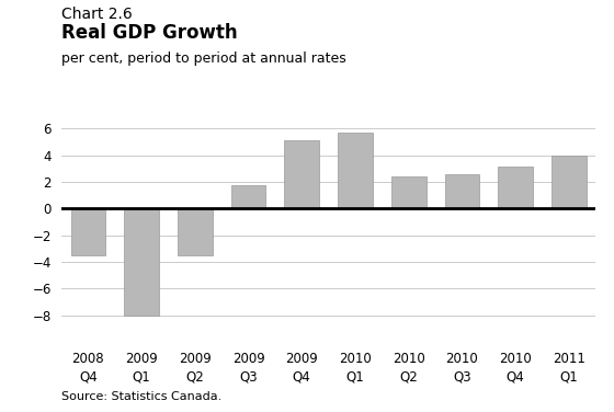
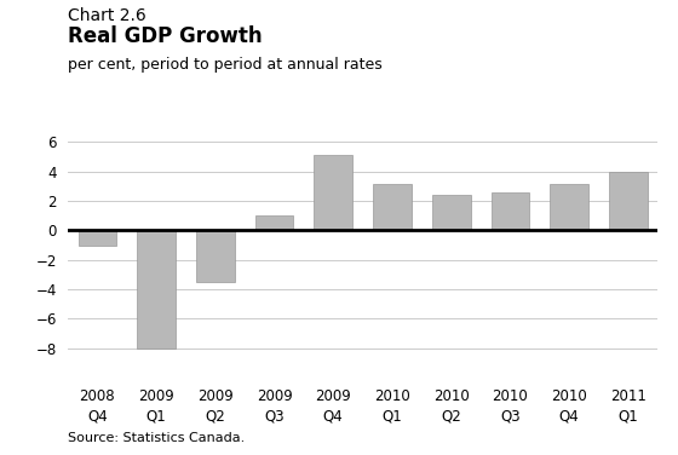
2008 Q4: -3.5 -> -1.0
2009 Q3: 1.8 -> 1.0
2010 Q1: 5.7 -> 3.2
